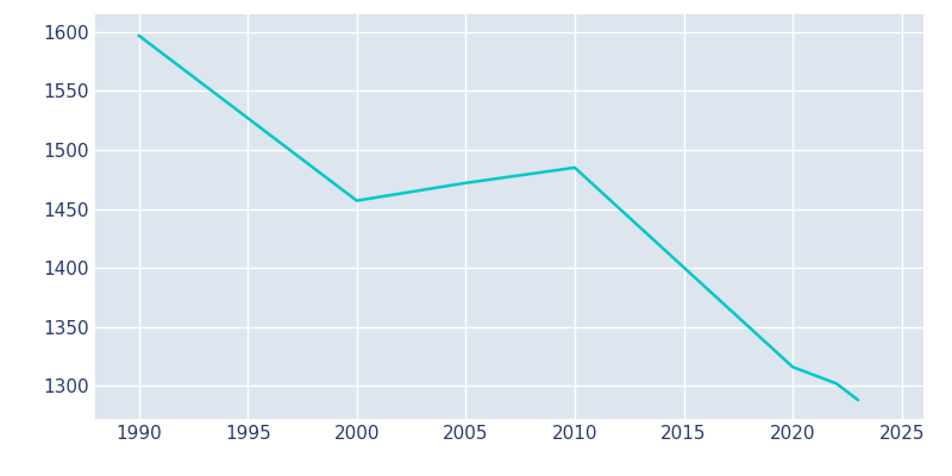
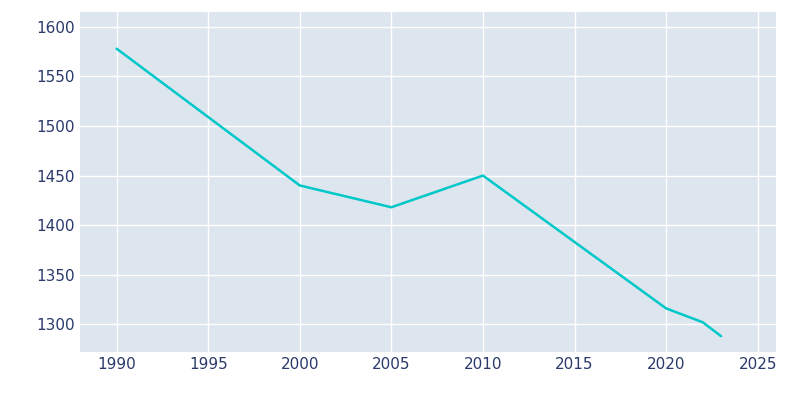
1990: 1597 -> 1578
2000: 1457 -> 1440
2005: 1472 -> 1418
2010: 1485 -> 1450
